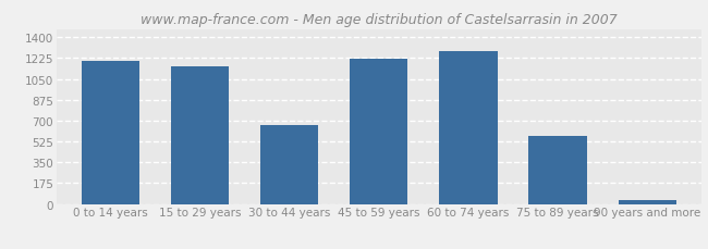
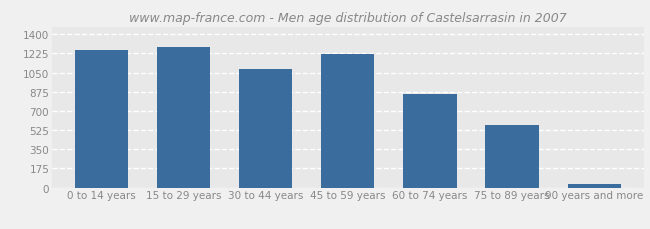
0 to 14 years: 1200 -> 1260
15 to 29 years: 1160 -> 1280
30 to 44 years: 660 -> 1080
60 to 74 years: 1280 -> 860
